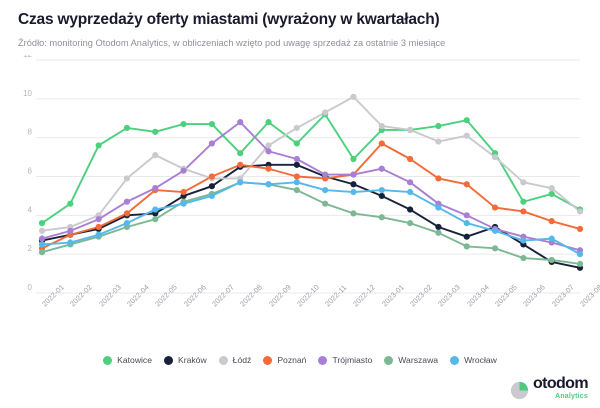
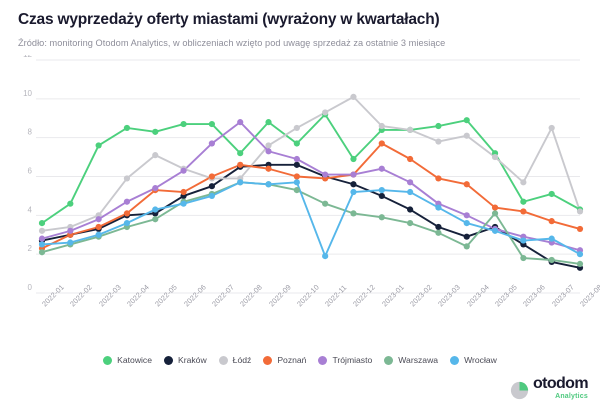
Wrocław/2022-11: 5.3 -> 1.9
Warszawa/2023-05: 2.3 -> 4.1
Łódź/2023-07: 5.4 -> 8.5
